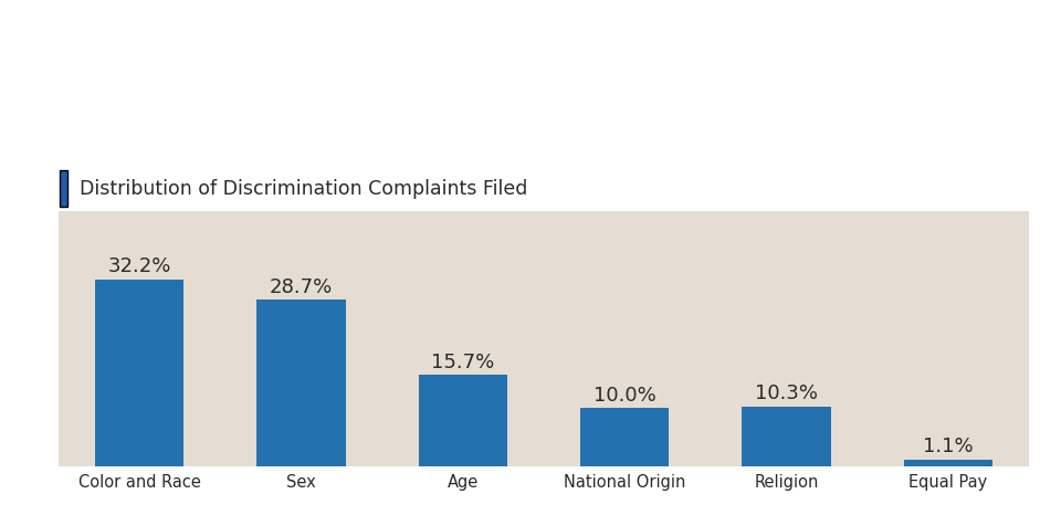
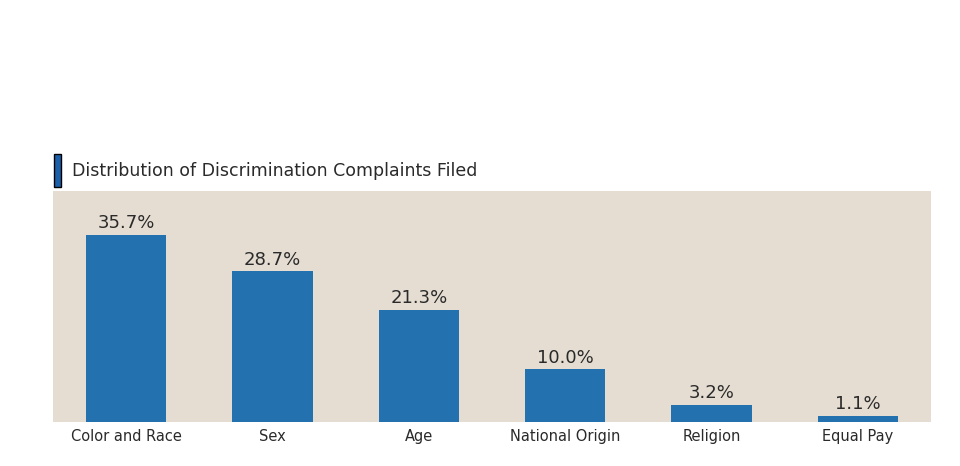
Color and Race: 32.2% -> 35.7%
Age: 15.7% -> 21.3%
Religion: 10.3% -> 3.2%
